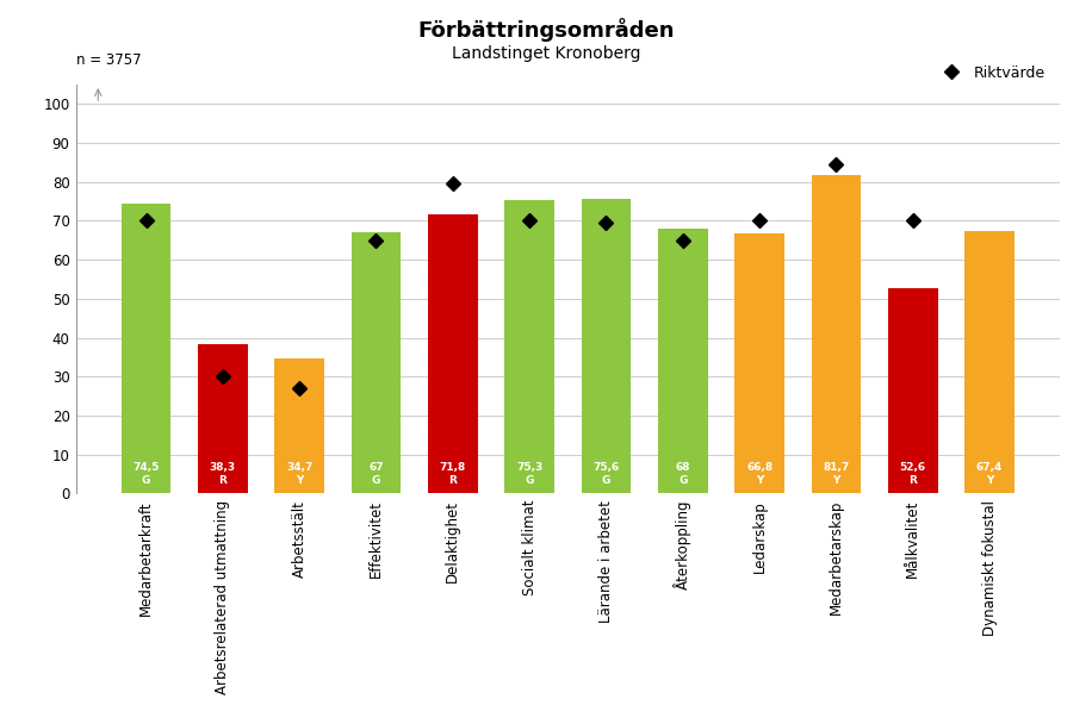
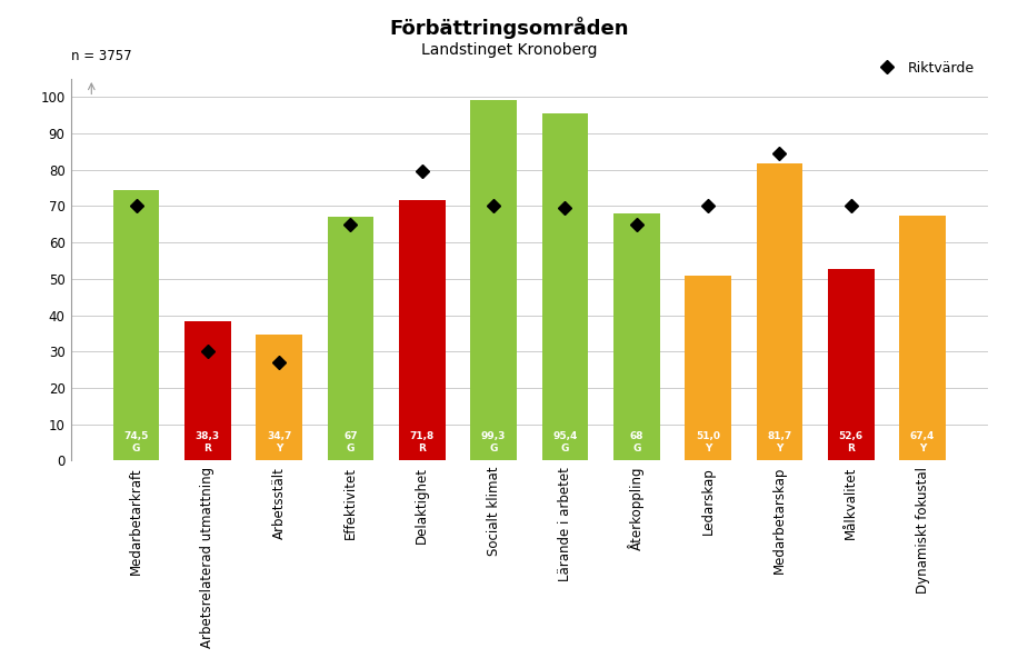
Socialt klimat: 75,3 -> 99,3
Lärande i arbetet: 75,6 -> 95,4
Ledarskap: 66,8 -> 51,0
